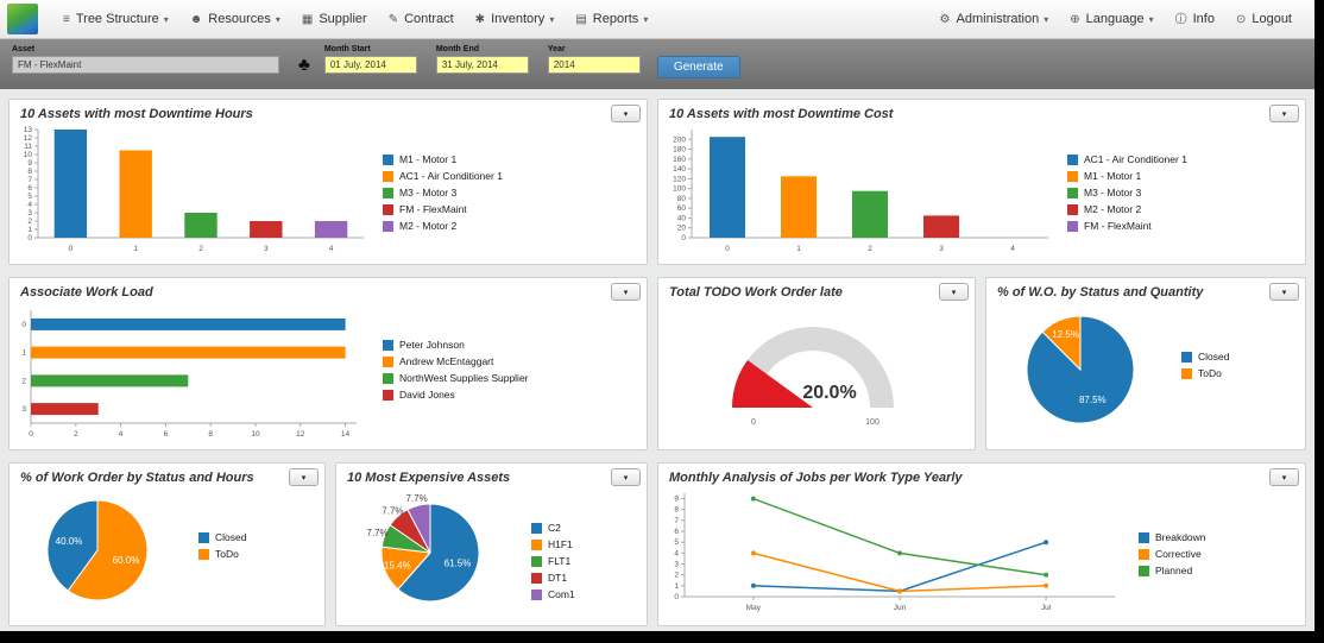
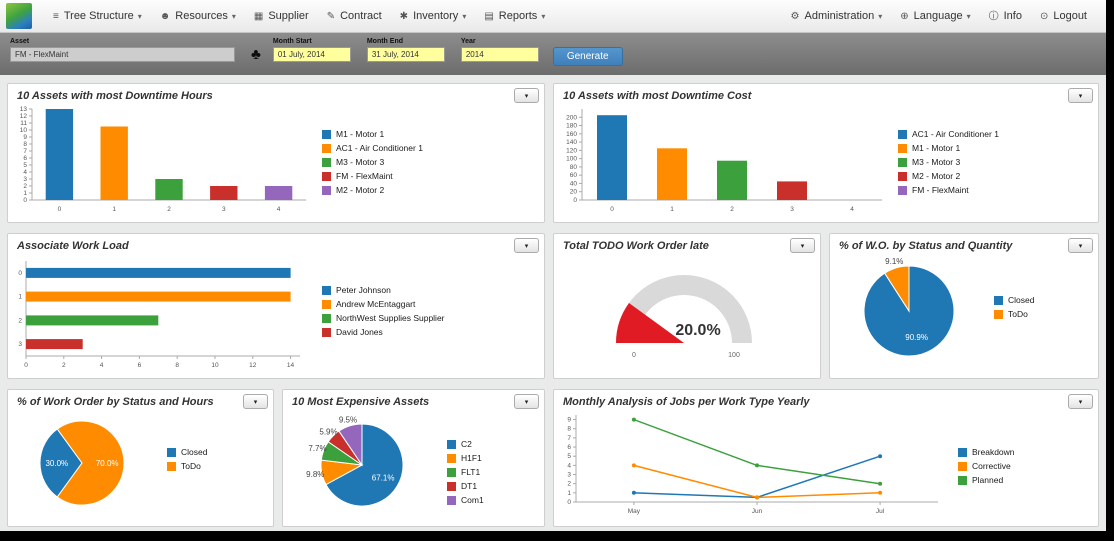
% of W.O. by Status and Quantity/Closed: 87.5% -> 90.9%
% of W.O. by Status and Quantity/ToDo: 12.5% -> 9.1%
% of Work Order by Status and Hours/Closed: 40.0% -> 30.0%
% of Work Order by Status and Hours/ToDo: 60.0% -> 70.0%
10 Most Expensive Assets/C2: 61.5% -> 67.1%
10 Most Expensive Assets/H1F1: 15.4% -> 9.8%
10 Most Expensive Assets/DT1: 7.7% -> 5.9%
10 Most Expensive Assets/Com1: 7.7% -> 9.5%
